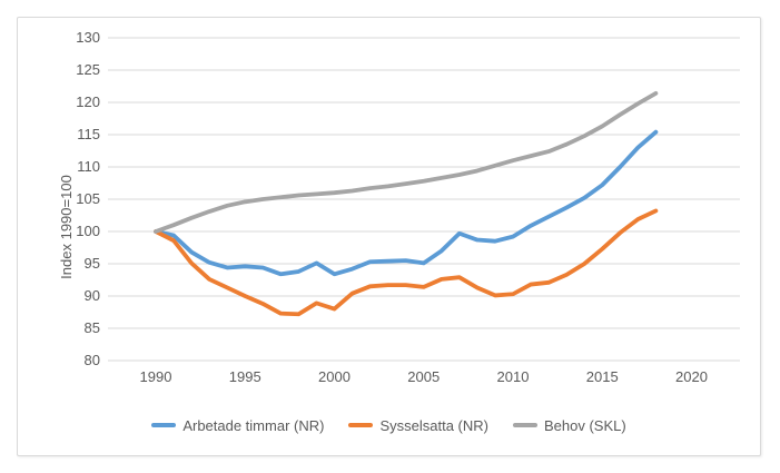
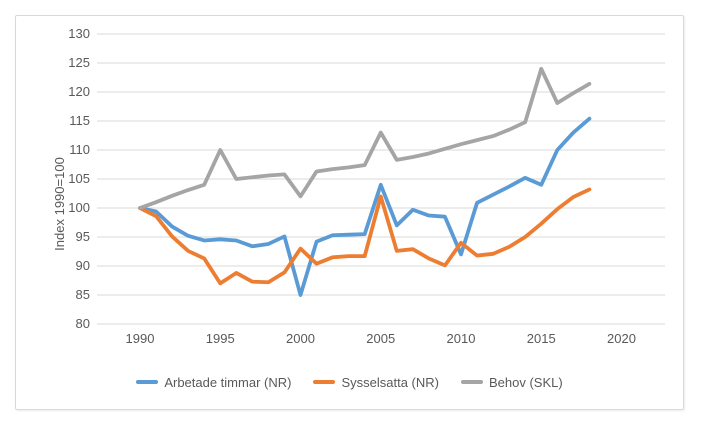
Sysselsatta (NR)/1995: 90 -> 87
Behov (SKL)/1995: 105 -> 110
Arbetade timmar (NR)/2000: 93 -> 85
Sysselsatta (NR)/2000: 88 -> 93
Behov (SKL)/2000: 106 -> 102
Arbetade timmar (NR)/2005: 95 -> 104
Sysselsatta (NR)/2005: 91 -> 102
Behov (SKL)/2005: 108 -> 113
Arbetade timmar (NR)/2010: 99 -> 92
Sysselsatta (NR)/2010: 90 -> 94
Arbetade timmar (NR)/2015: 107 -> 104
Behov (SKL)/2015: 116 -> 124
